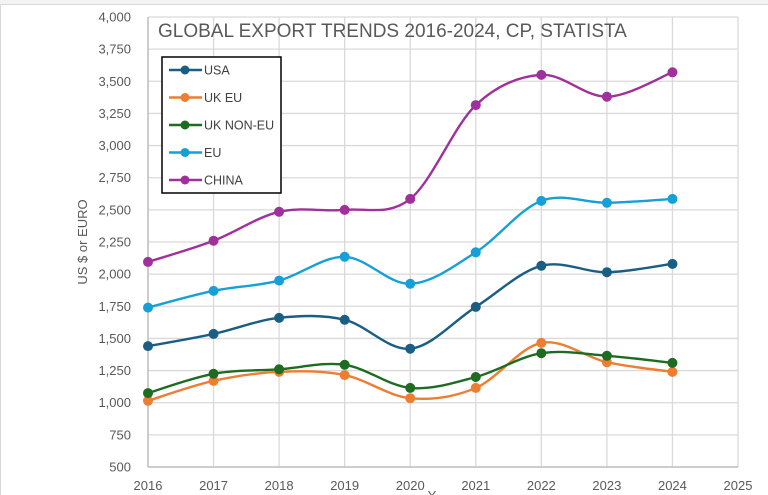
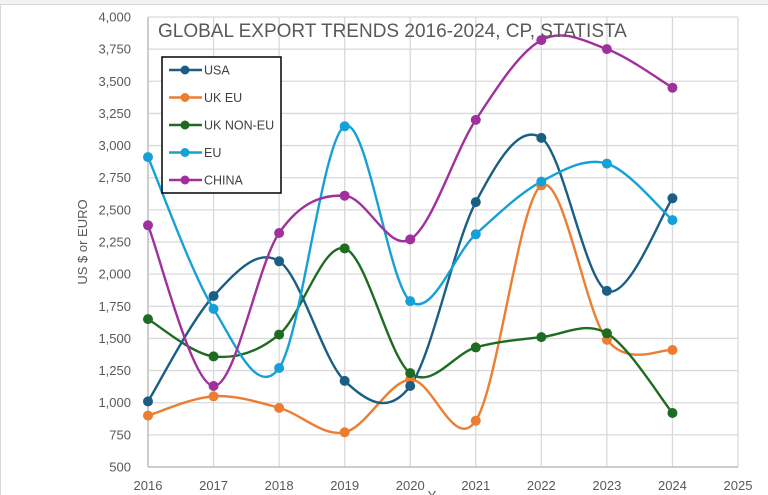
USA/2016: 1440 -> 1010
UK EU/2016: 1020 -> 900
UK NON-EU/2016: 1080 -> 1650
EU/2016: 1740 -> 2910
CHINA/2016: 2100 -> 2380
USA/2017: 1540 -> 1830
UK EU/2017: 1170 -> 1050
UK NON-EU/2017: 1220 -> 1360
EU/2017: 1870 -> 1730
CHINA/2017: 2260 -> 1130
USA/2018: 1660 -> 2100
UK EU/2018: 1240 -> 960
UK NON-EU/2018: 1260 -> 1530
EU/2018: 1950 -> 1270
CHINA/2018: 2480 -> 2320
USA/2019: 1640 -> 1170
UK EU/2019: 1220 -> 770
UK NON-EU/2019: 1300 -> 2200
EU/2019: 2140 -> 3150
CHINA/2019: 2500 -> 2610
USA/2020: 1420 -> 1130
UK EU/2020: 1040 -> 1180
UK NON-EU/2020: 1120 -> 1230
EU/2020: 1920 -> 1790
CHINA/2020: 2580 -> 2270
USA/2021: 1740 -> 2560
UK EU/2021: 1120 -> 860
UK NON-EU/2021: 1200 -> 1430
EU/2021: 2170 -> 2310
CHINA/2021: 3320 -> 3200
USA/2022: 2060 -> 3060
UK EU/2022: 1460 -> 2690
UK NON-EU/2022: 1380 -> 1510
EU/2022: 2570 -> 2720
CHINA/2022: 3550 -> 3820
USA/2023: 2020 -> 1870
UK EU/2023: 1320 -> 1490
UK NON-EU/2023: 1360 -> 1540
EU/2023: 2560 -> 2860
CHINA/2023: 3380 -> 3750
USA/2024: 2080 -> 2590
UK EU/2024: 1240 -> 1410
UK NON-EU/2024: 1310 -> 920
EU/2024: 2580 -> 2420
CHINA/2024: 3570 -> 3450
